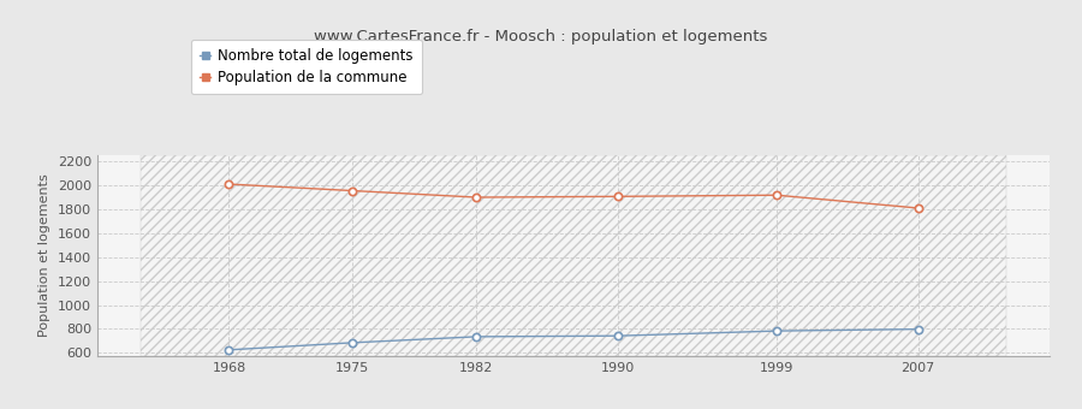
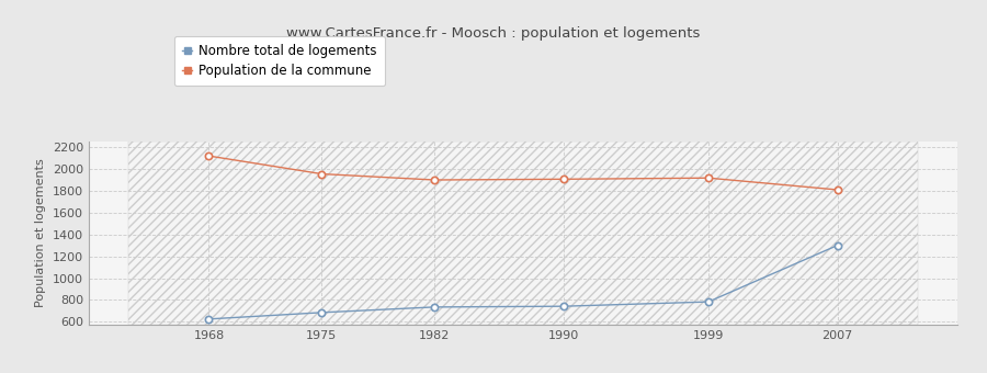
Population de la commune/1968: 2010 -> 2120
Nombre total de logements/2007: 800 -> 1300
